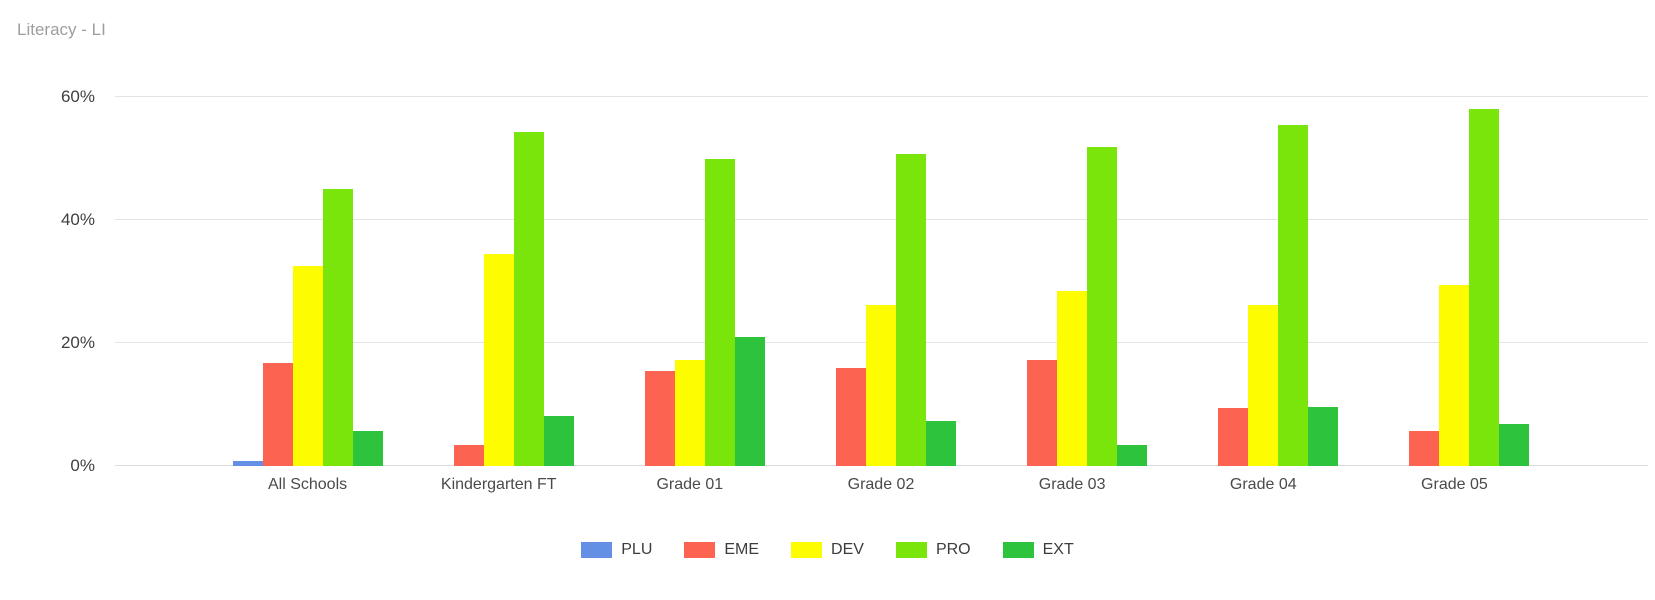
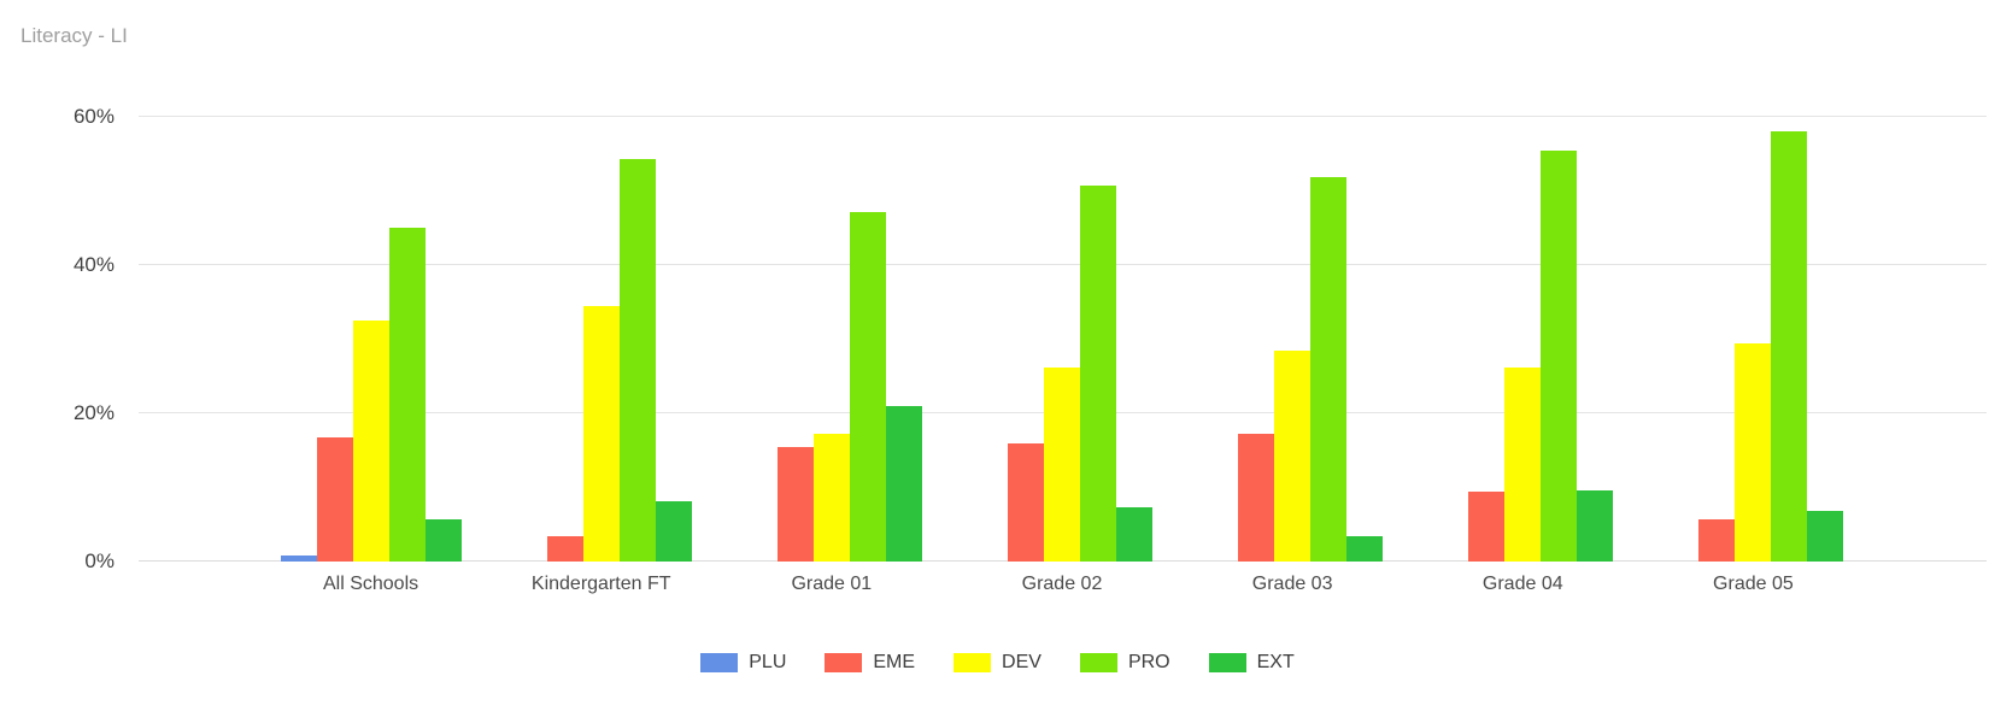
PRO/Grade 01: 50% -> 47%
